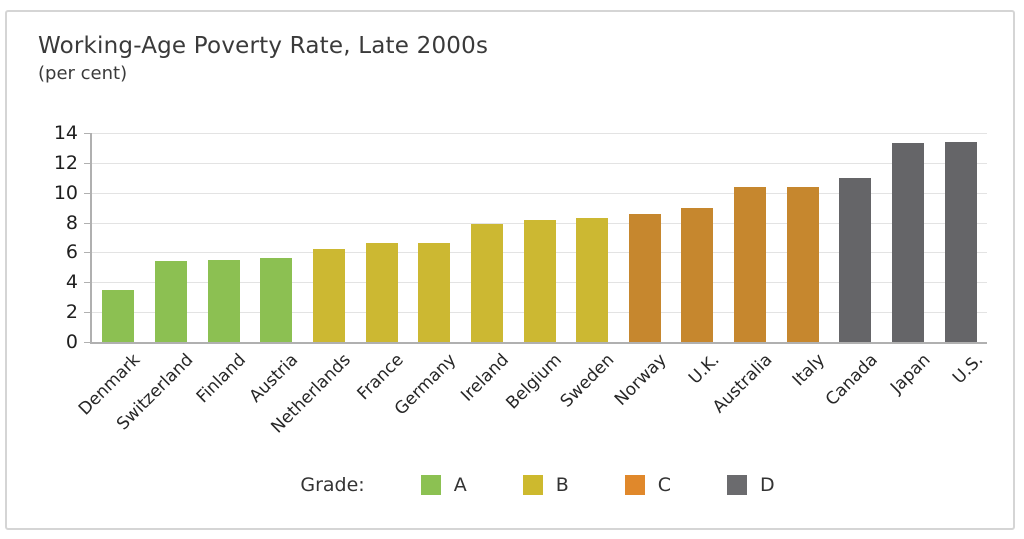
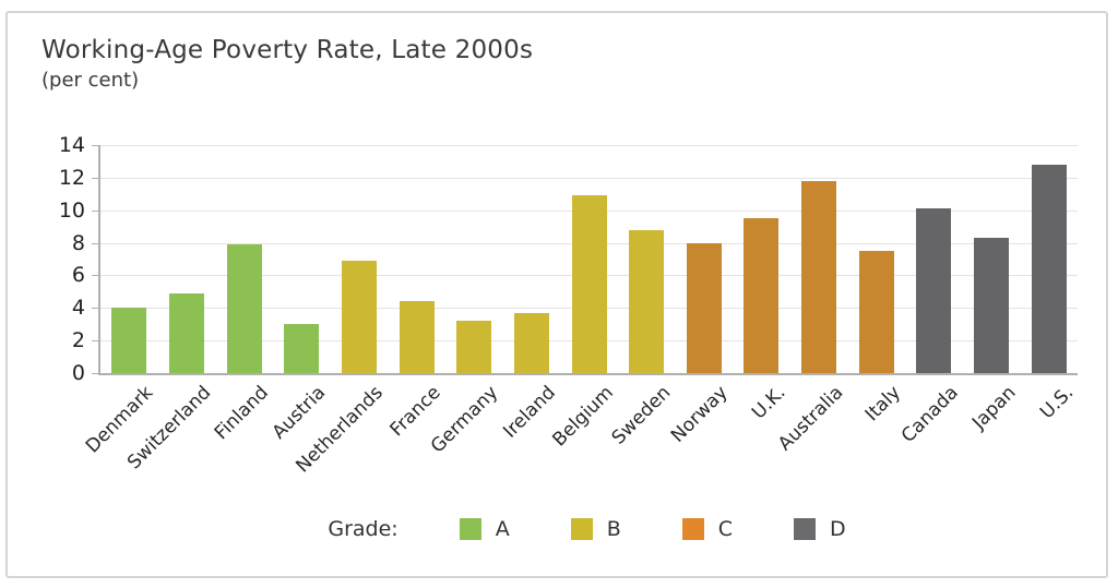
Denmark: 3.5 -> 4.0
Switzerland: 5.4 -> 4.9
Finland: 5.5 -> 7.9
Austria: 5.6 -> 3.0
Netherlands: 6.2 -> 6.9
France: 6.6 -> 4.4
Germany: 6.6 -> 3.2
Ireland: 7.9 -> 3.7
Belgium: 8.2 -> 10.9
Sweden: 8.3 -> 8.8
Norway: 8.6 -> 8.0
U.K.: 9.0 -> 9.5
Australia: 10.4 -> 11.8
Italy: 10.4 -> 7.5
Canada: 11.0 -> 10.1
Japan: 13.3 -> 8.3
U.S.: 13.4 -> 12.8
